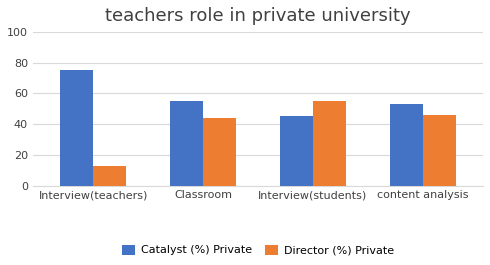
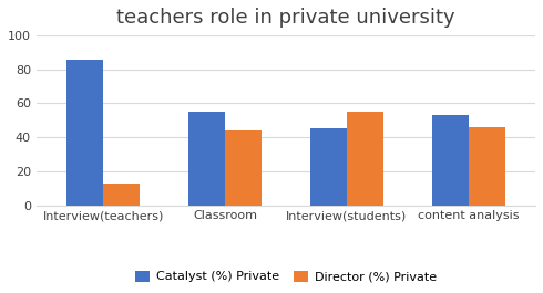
Catalyst (%) Private/Interview(teachers): 75 -> 86
